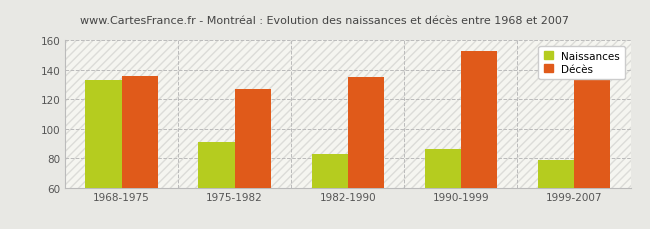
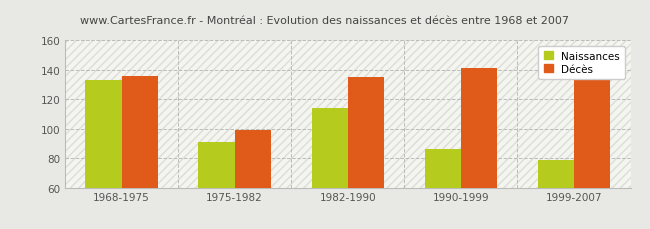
Décès/1975-1982: 127 -> 99
Naissances/1982-1990: 83 -> 114
Décès/1990-1999: 153 -> 141
